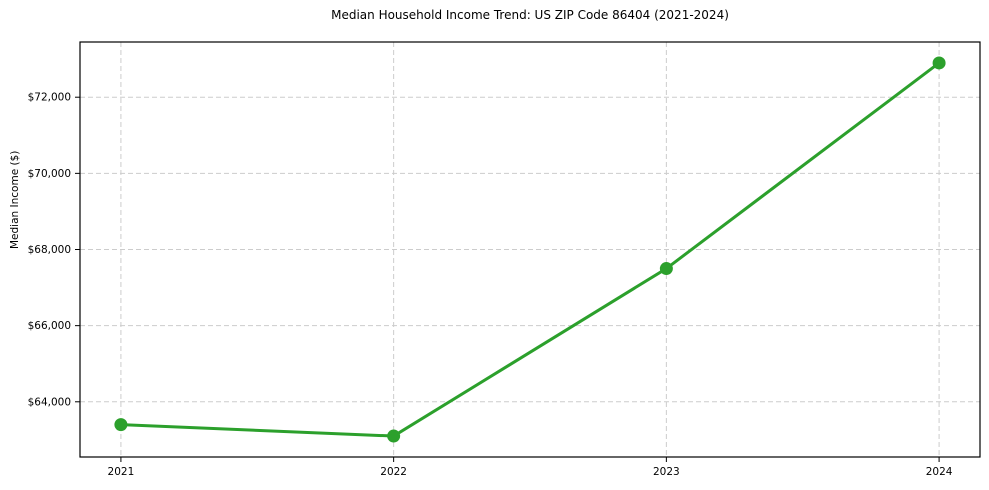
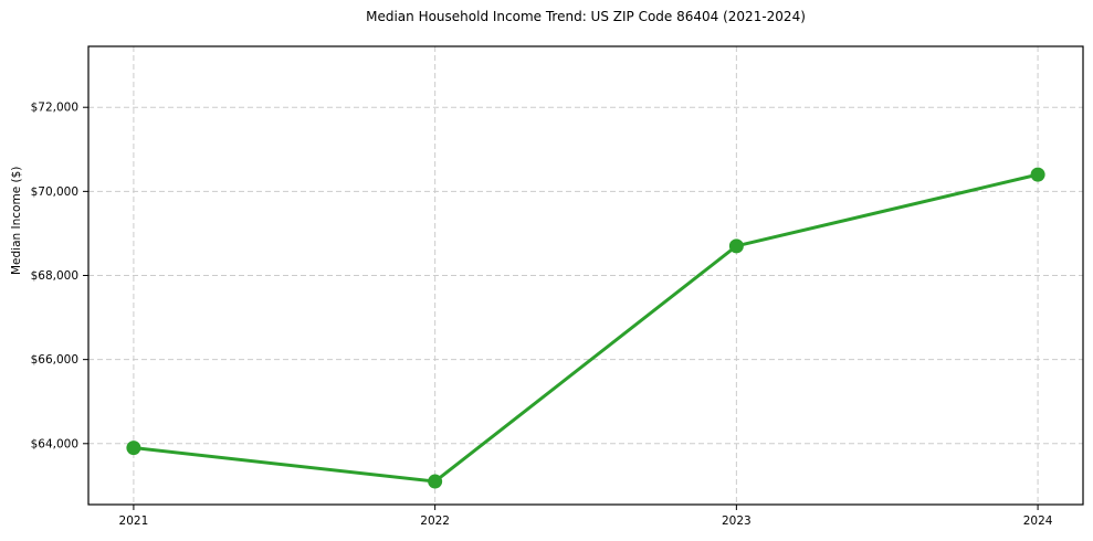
2021: $63400 -> $63900
2023: $67500 -> $68700
2024: $72900 -> $70400
